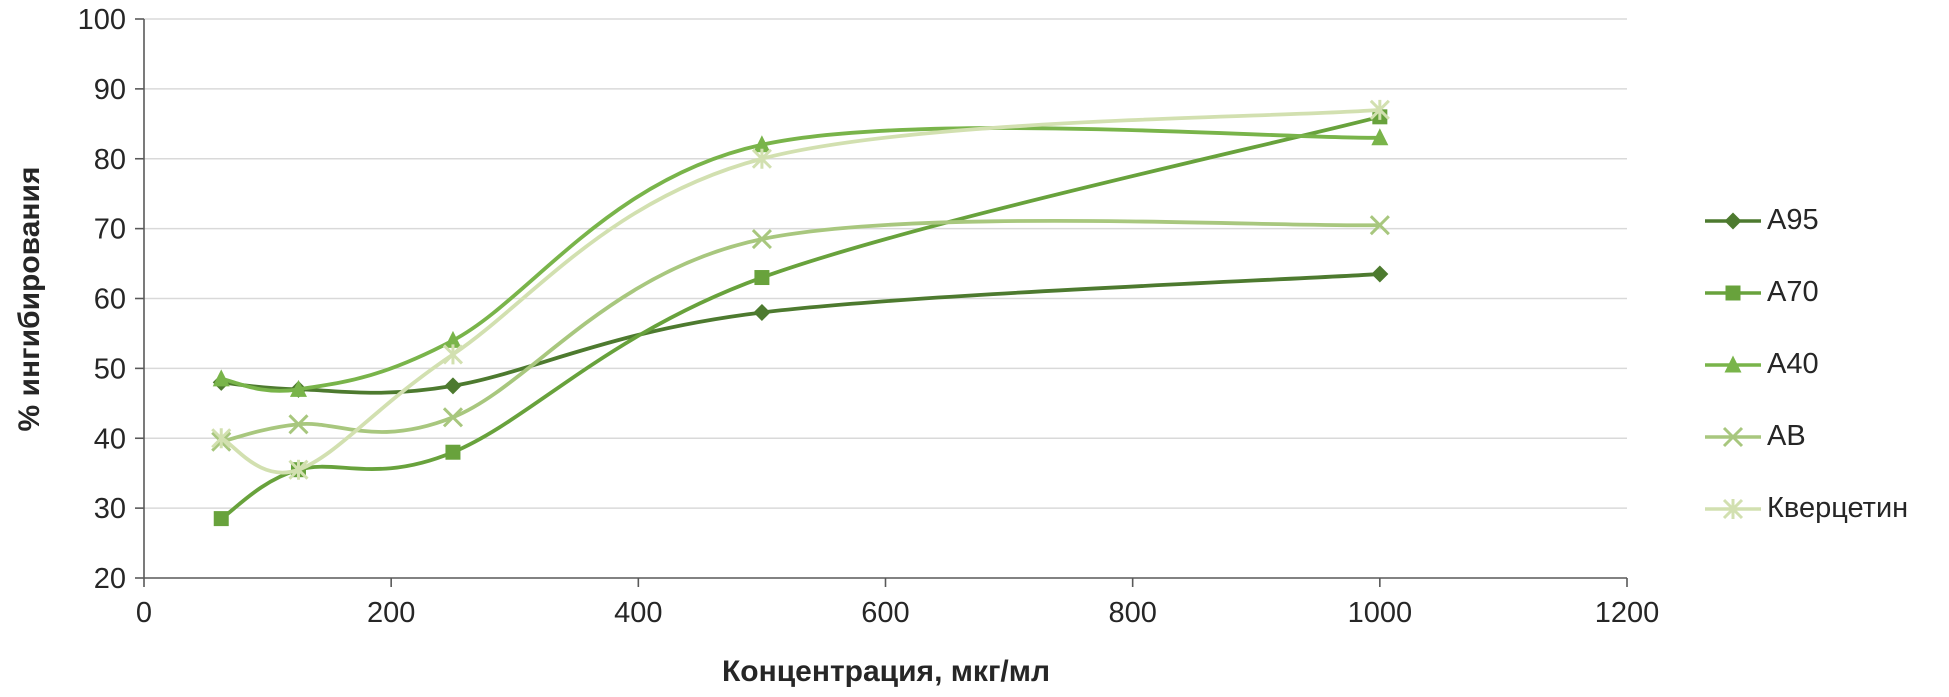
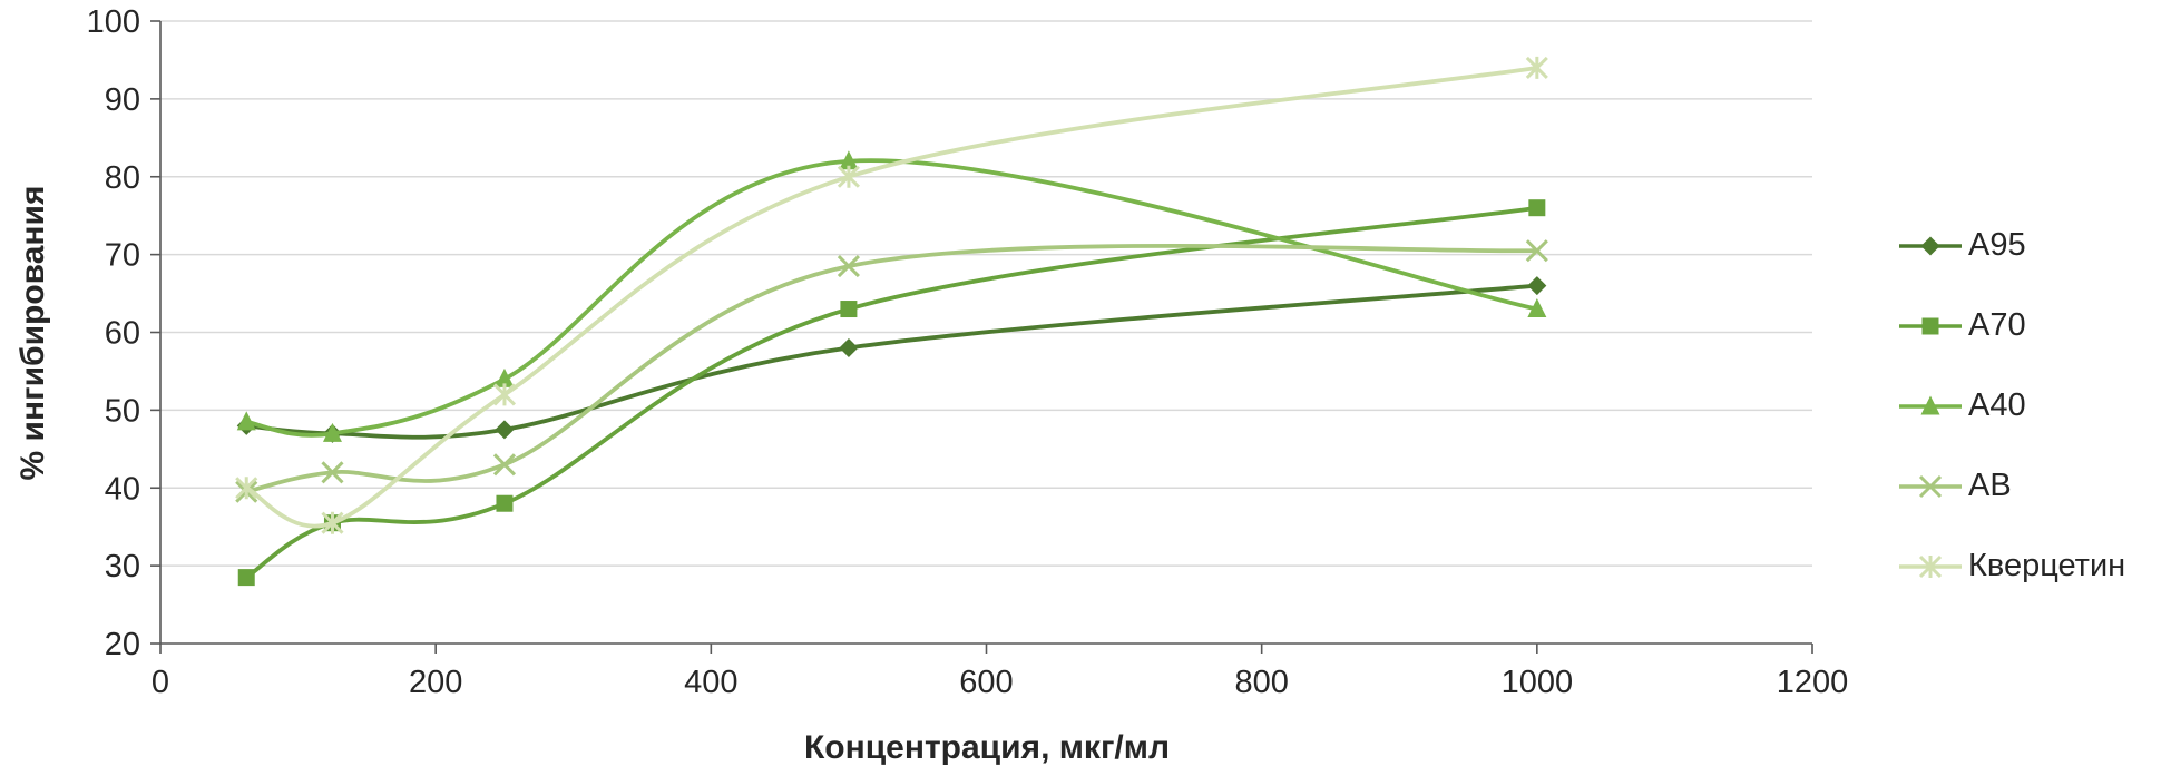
А95/1000: 64 -> 66
А70/1000: 86 -> 76
А40/1000: 83 -> 63
Кверцетин/1000: 87 -> 94
